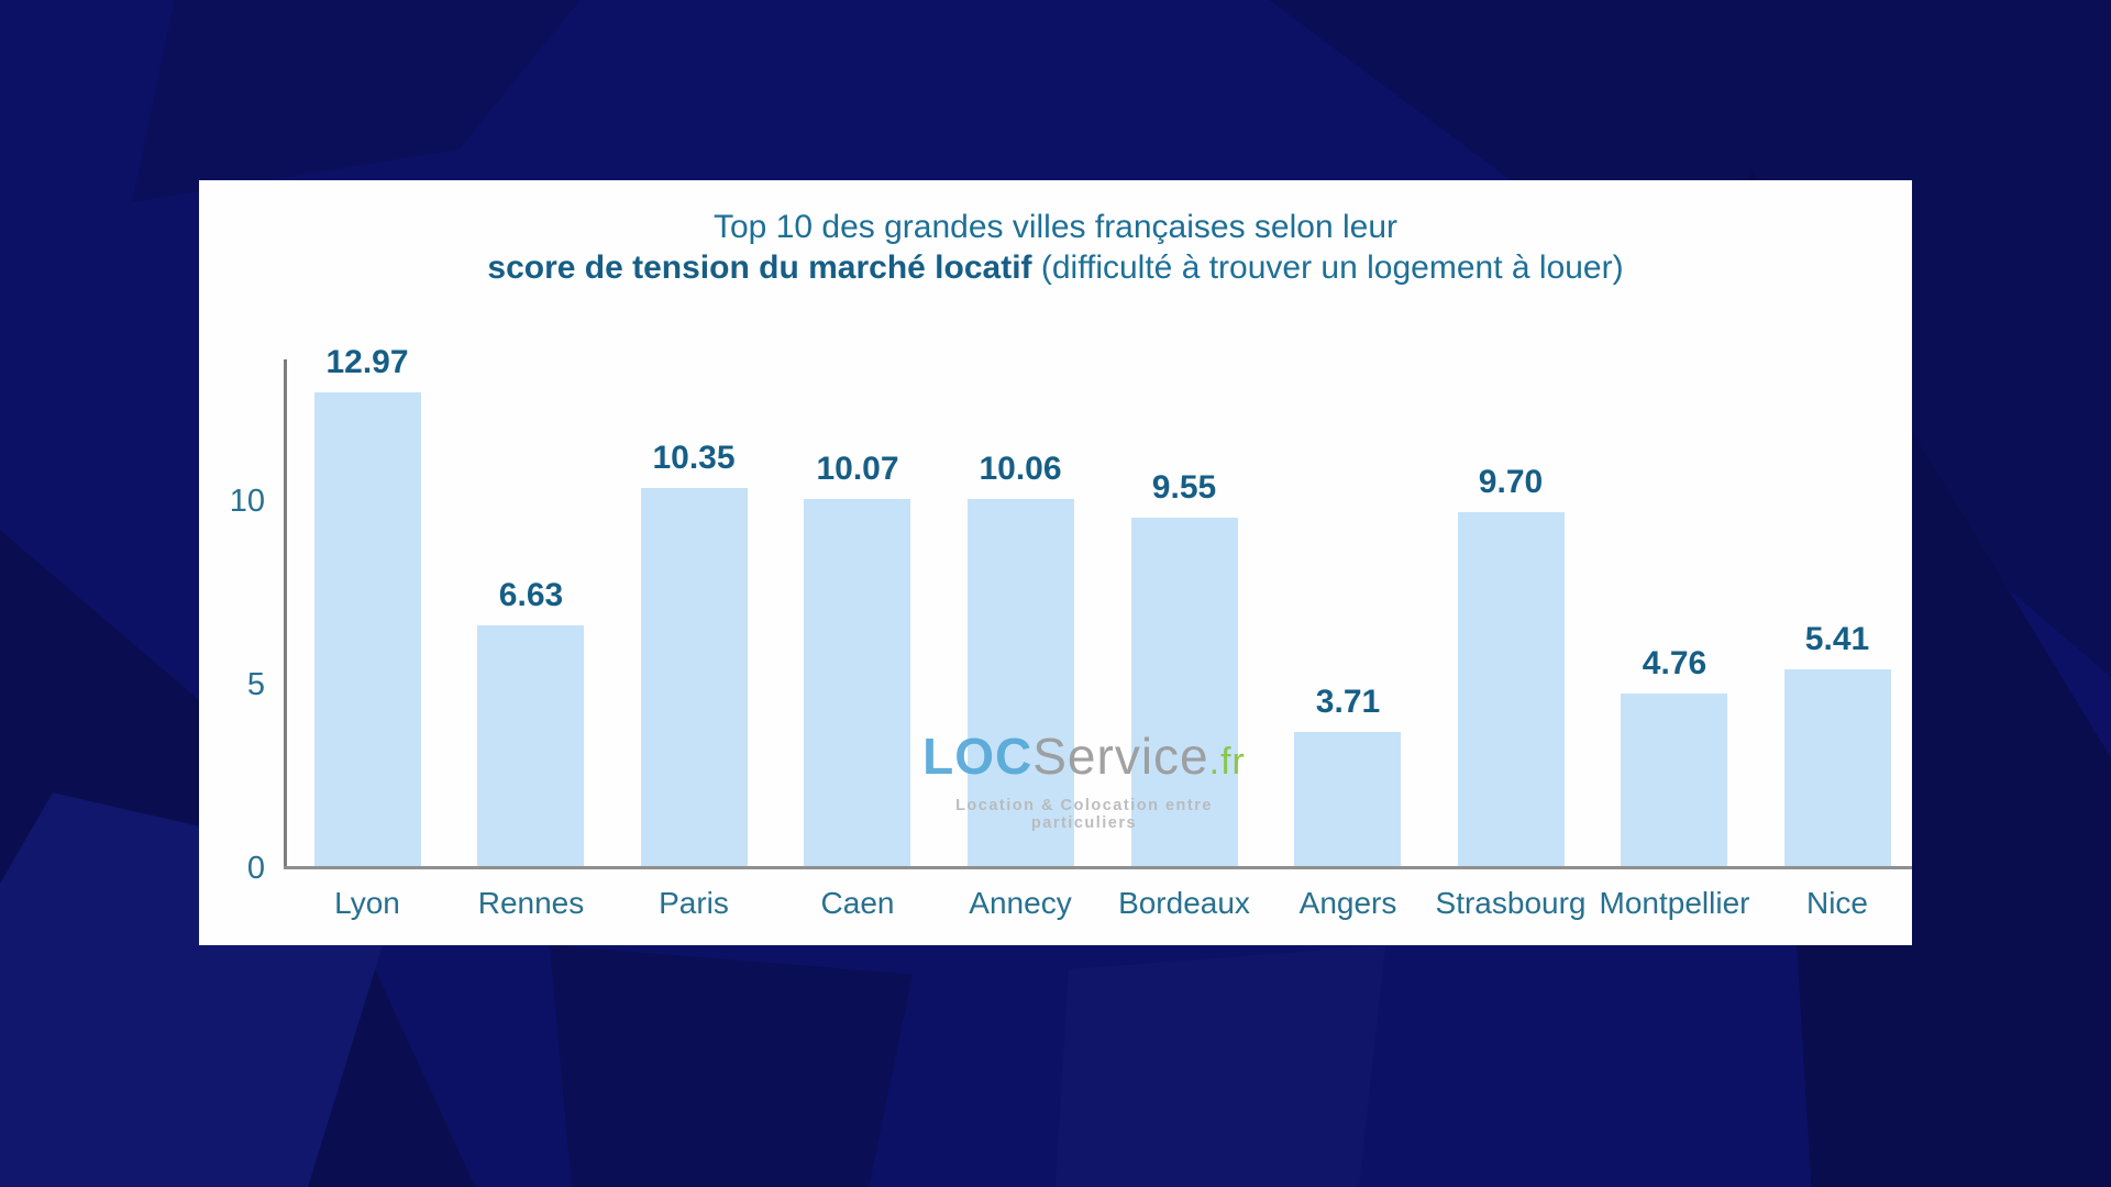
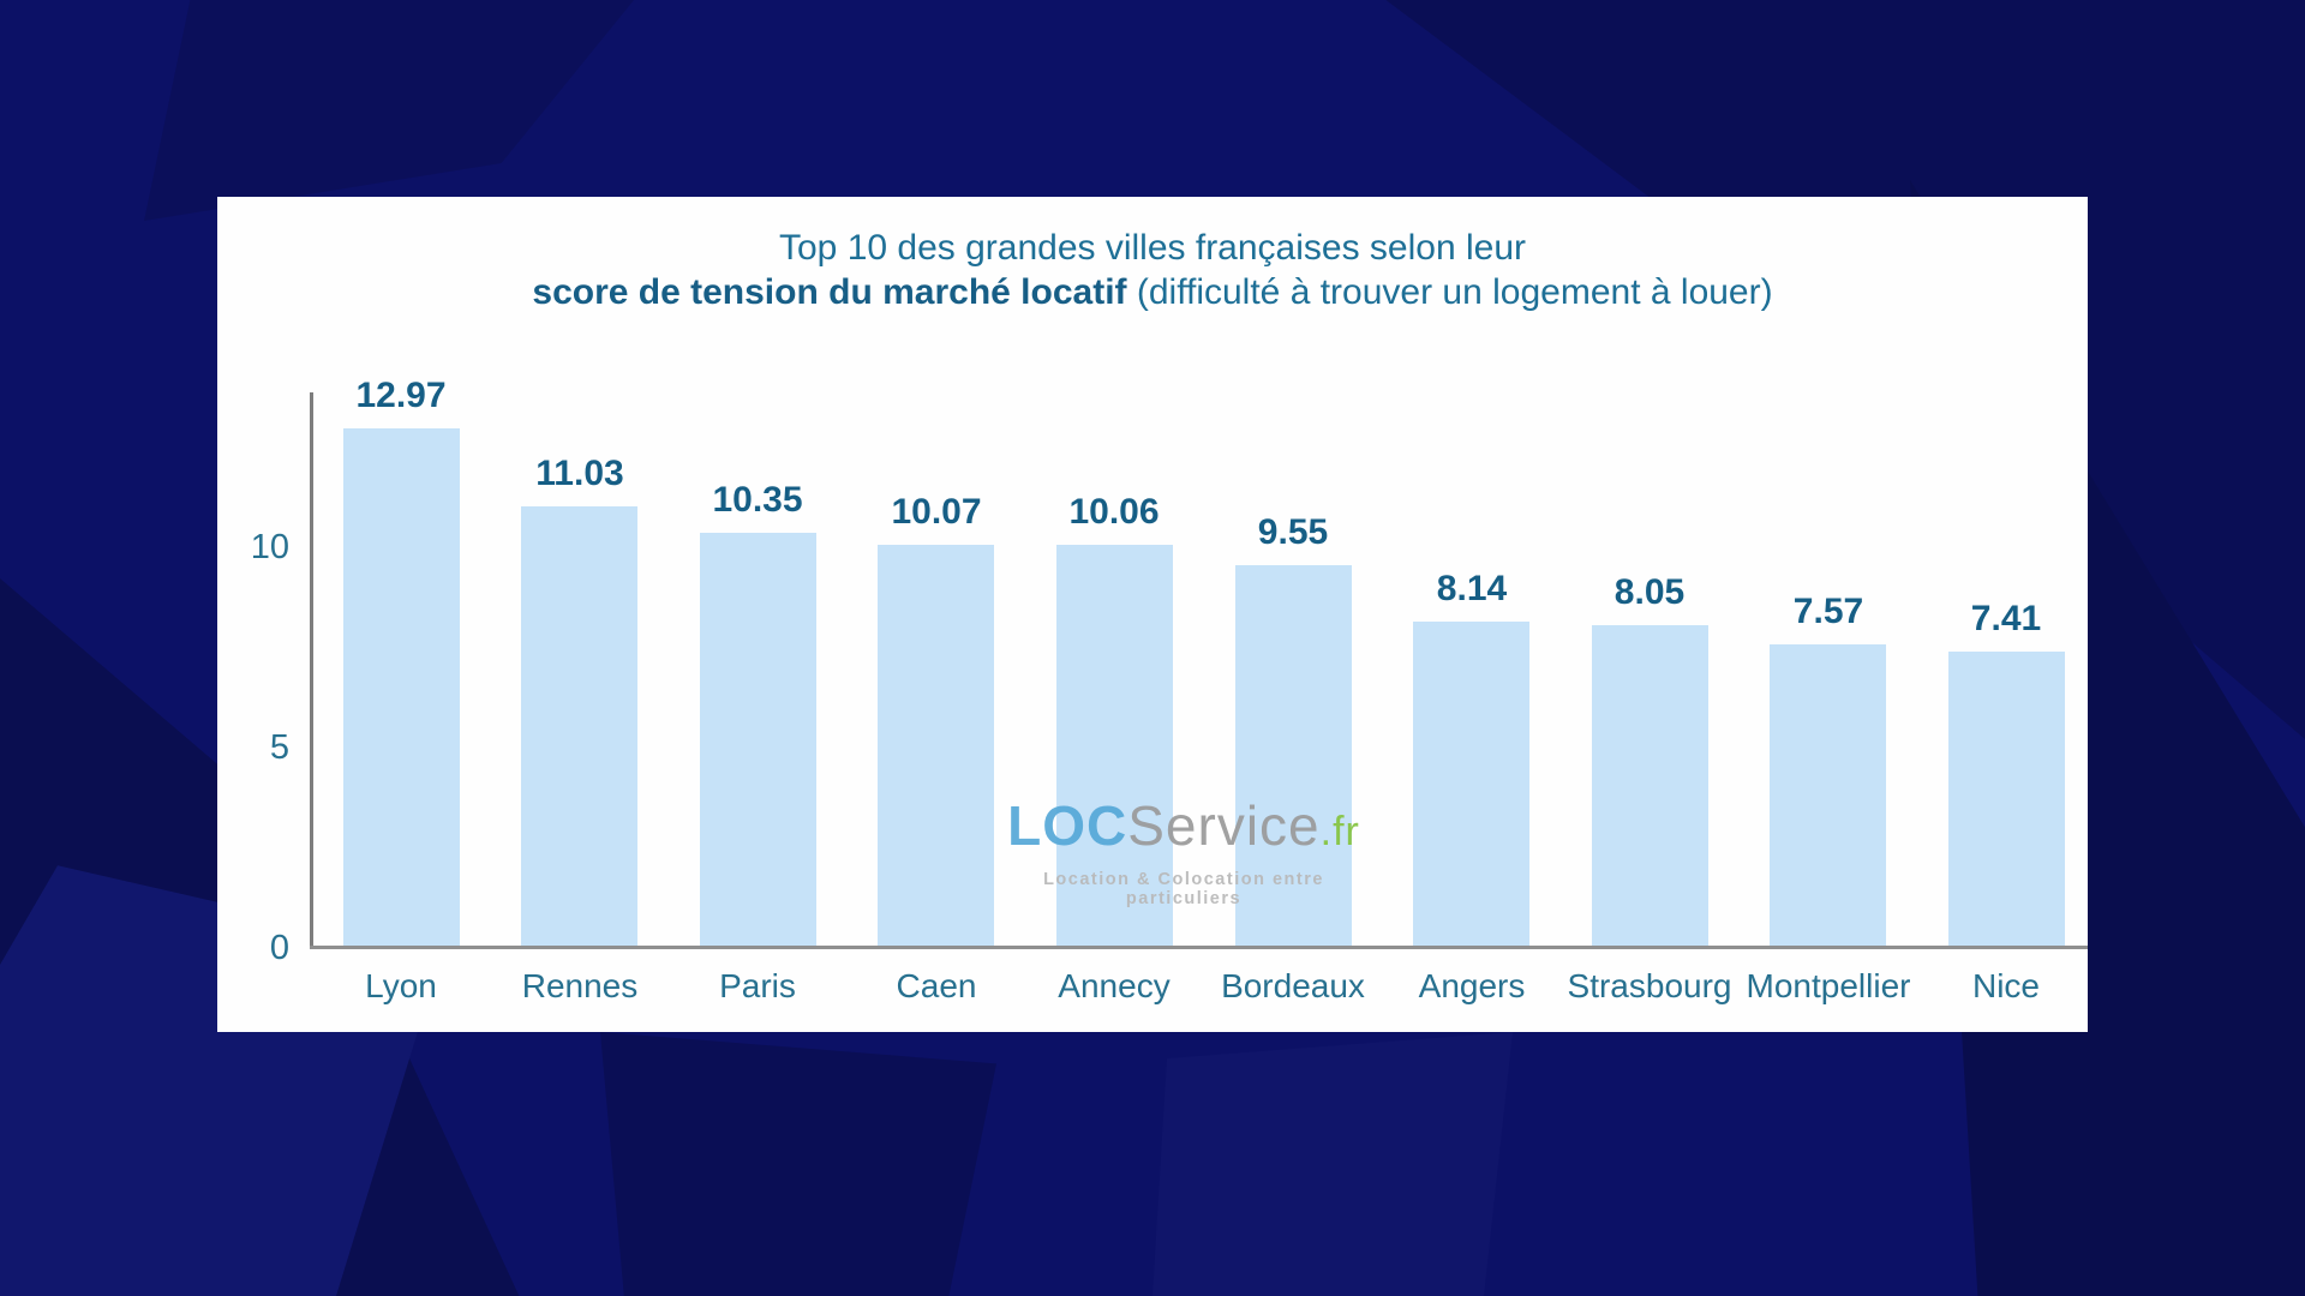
Rennes: 6.63 -> 11.03
Angers: 3.71 -> 8.14
Strasbourg: 9.70 -> 8.05
Montpellier: 4.76 -> 7.57
Nice: 5.41 -> 7.41
